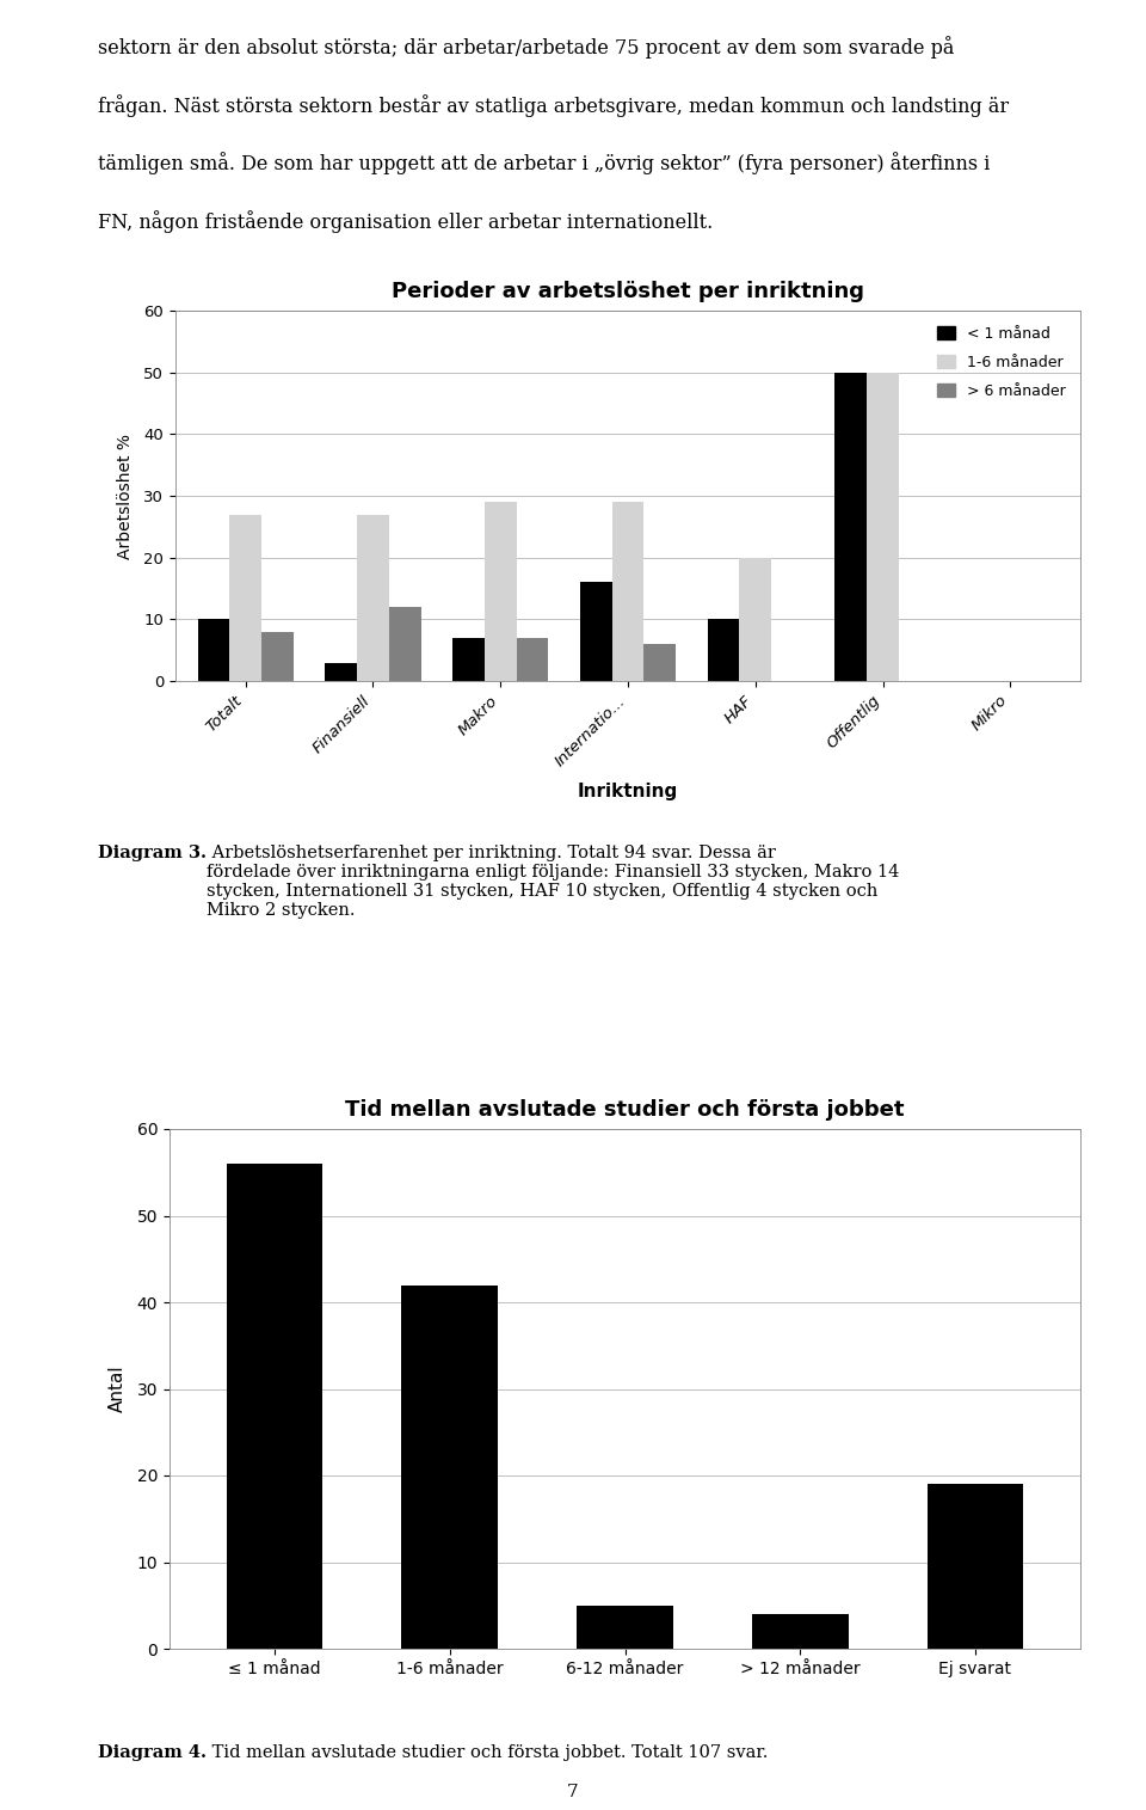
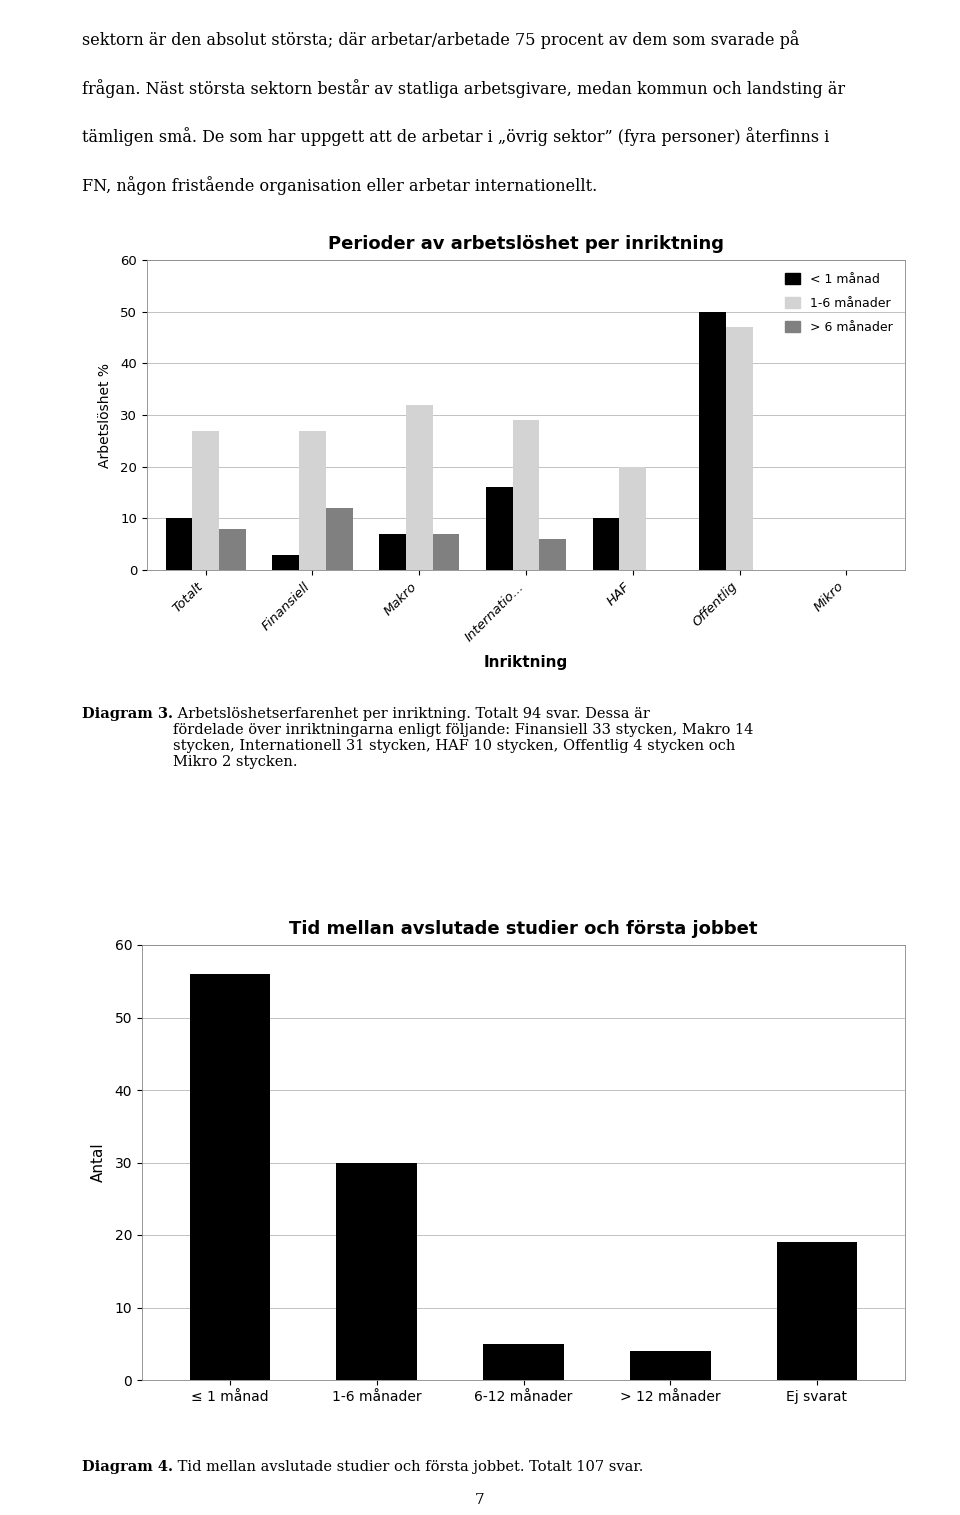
Perioder av arbetslöshet per inriktning/1-6 månader/Makro: 29 -> 32
Perioder av arbetslöshet per inriktning/1-6 månader/Offentlig: 50 -> 47
Tid mellan avslutade studier och första jobbet/1-6 månader: 42 -> 30
